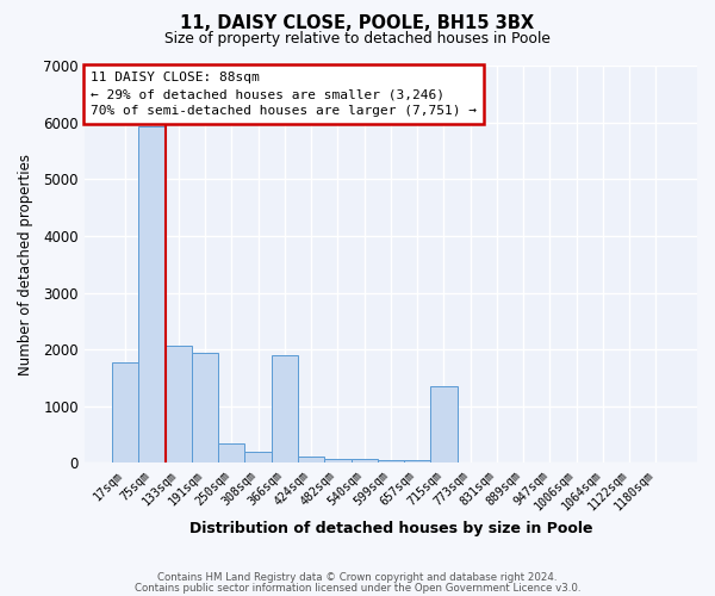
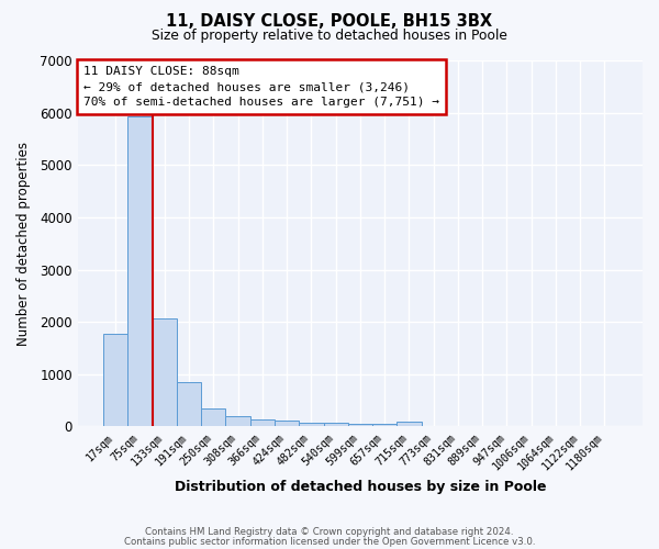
191sqm: 1950 -> 840
366sqm: 1900 -> 130
715sqm: 1350 -> 80
